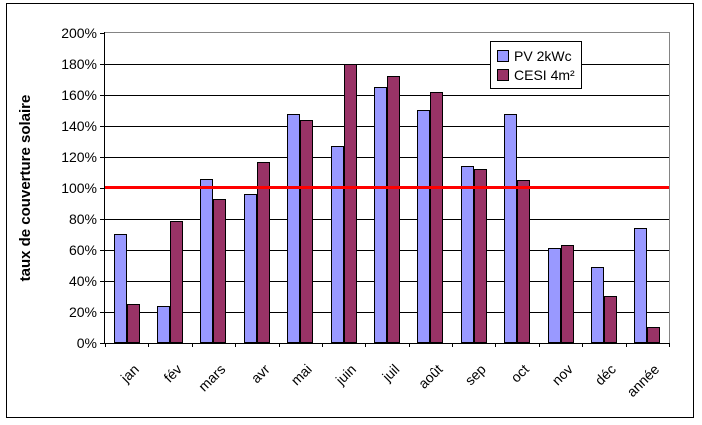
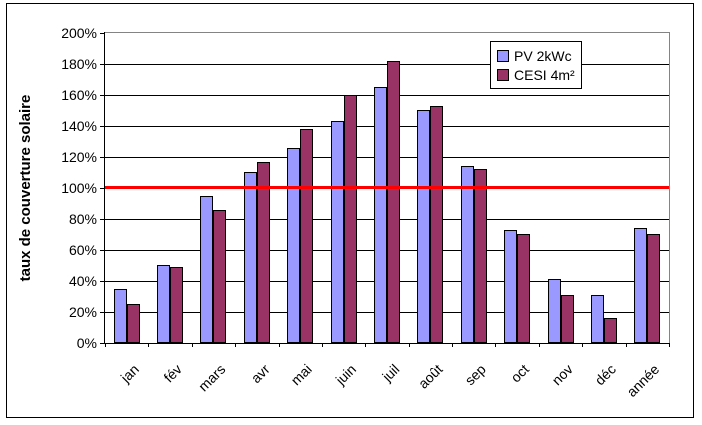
PV 2kWc/jan: 70% -> 35%
PV 2kWc/fév: 24% -> 50%
CESI 4m²/fév: 79% -> 49%
PV 2kWc/mars: 106% -> 95%
CESI 4m²/mars: 93% -> 86%
PV 2kWc/avr: 96% -> 110%
PV 2kWc/mai: 148% -> 126%
CESI 4m²/mai: 144% -> 138%
PV 2kWc/juin: 127% -> 143%
CESI 4m²/juin: 180% -> 160%
CESI 4m²/juil: 172% -> 182%
CESI 4m²/août: 162% -> 153%
PV 2kWc/oct: 148% -> 73%
CESI 4m²/oct: 105% -> 70%
PV 2kWc/nov: 61% -> 41%
CESI 4m²/nov: 63% -> 31%
PV 2kWc/déc: 49% -> 31%
CESI 4m²/déc: 30% -> 16%
CESI 4m²/année: 10% -> 70%
